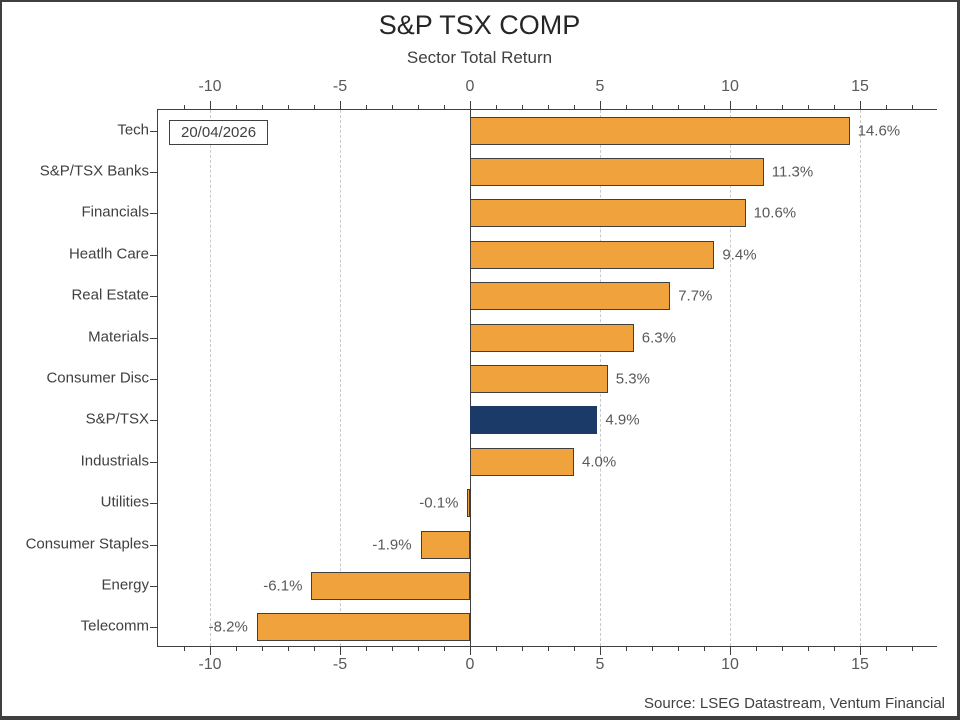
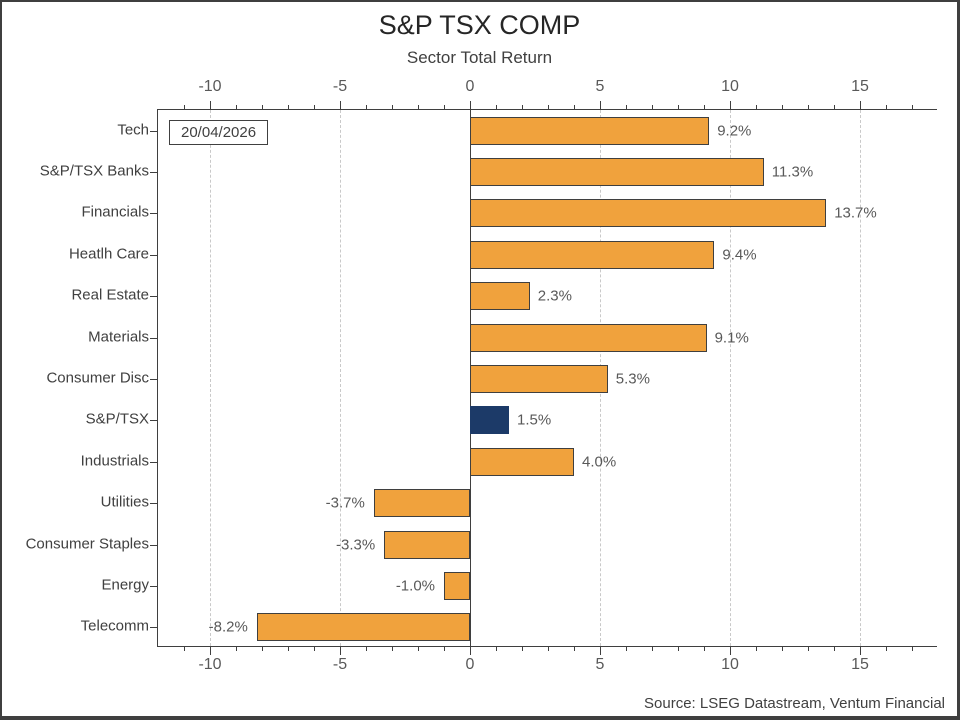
Tech: 14.6% -> 9.2%
Financials: 10.6% -> 13.7%
Real Estate: 7.7% -> 2.3%
Materials: 6.3% -> 9.1%
S&P/TSX: 4.9% -> 1.5%
Utilities: -0.1% -> -3.7%
Consumer Staples: -1.9% -> -3.3%
Energy: -6.1% -> -1.0%
